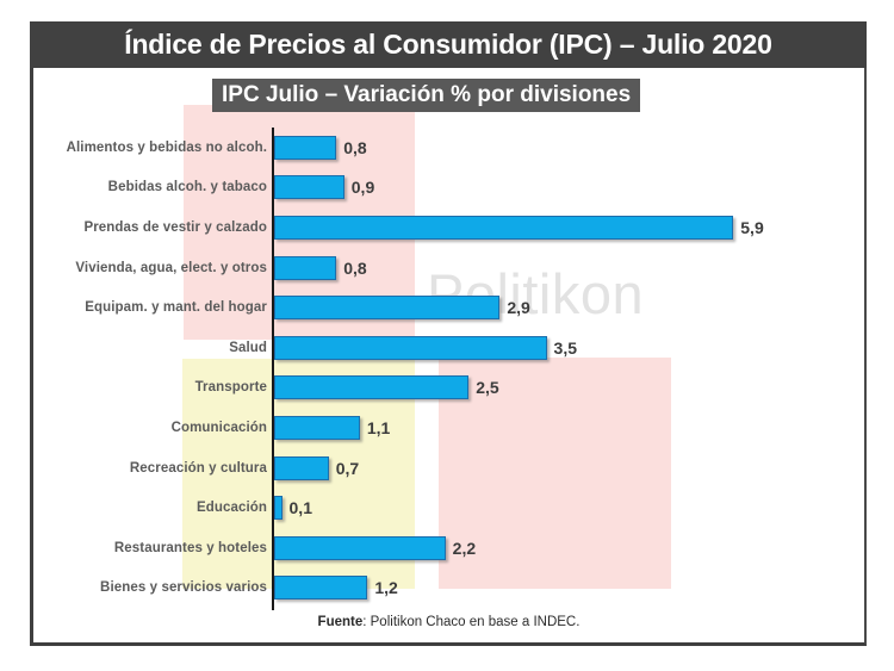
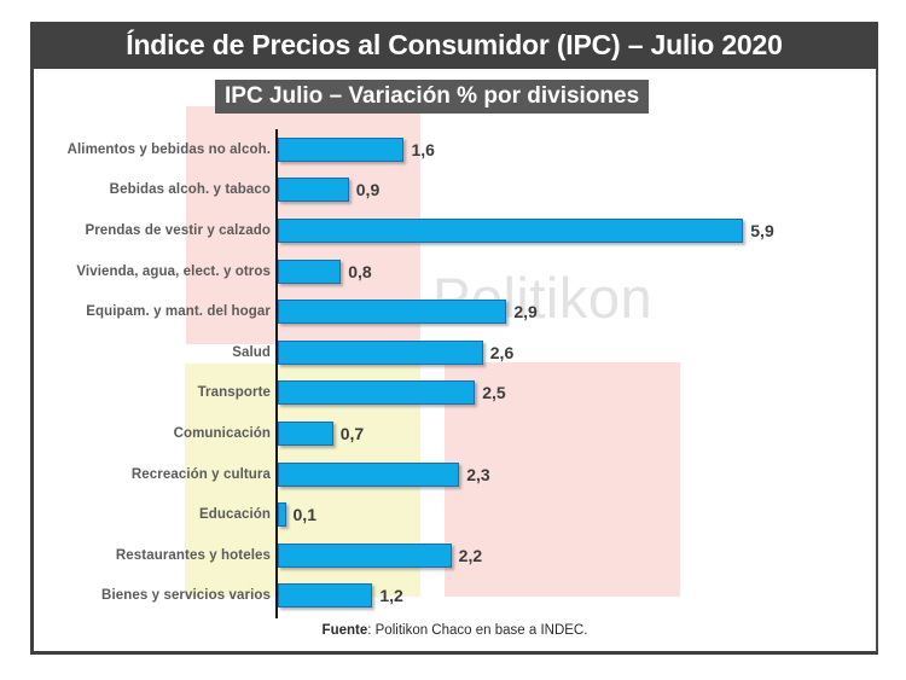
Alimentos y bebidas no alcoh.: 0,8 -> 1,6
Salud: 3,5 -> 2,6
Comunicación: 1,1 -> 0,7
Recreación y cultura: 0,7 -> 2,3
